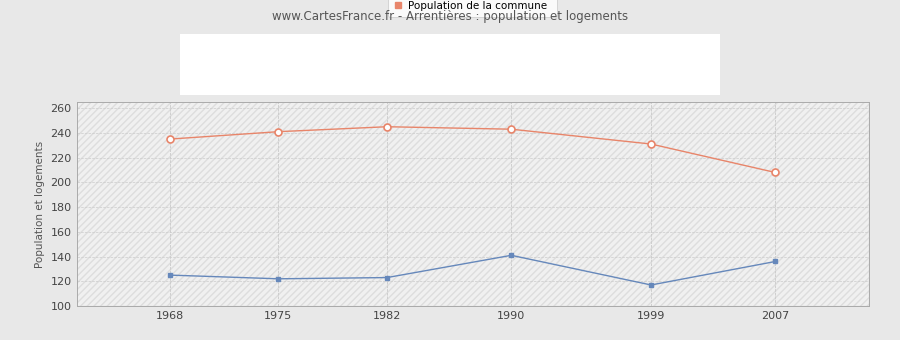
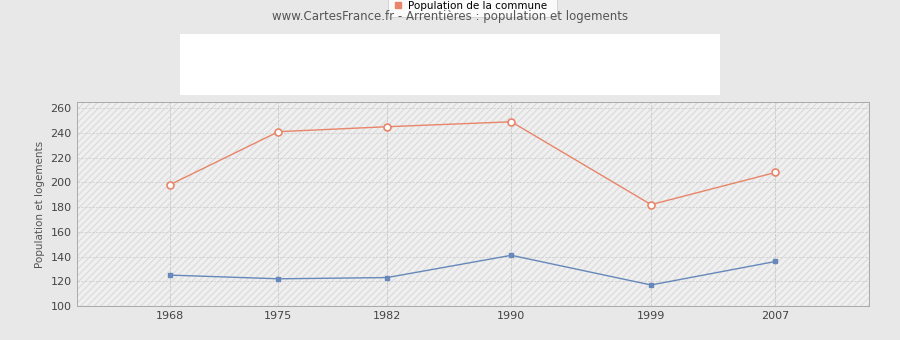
Population de la commune/1968: 235 -> 198
Population de la commune/1990: 243 -> 249
Population de la commune/1999: 231 -> 182
